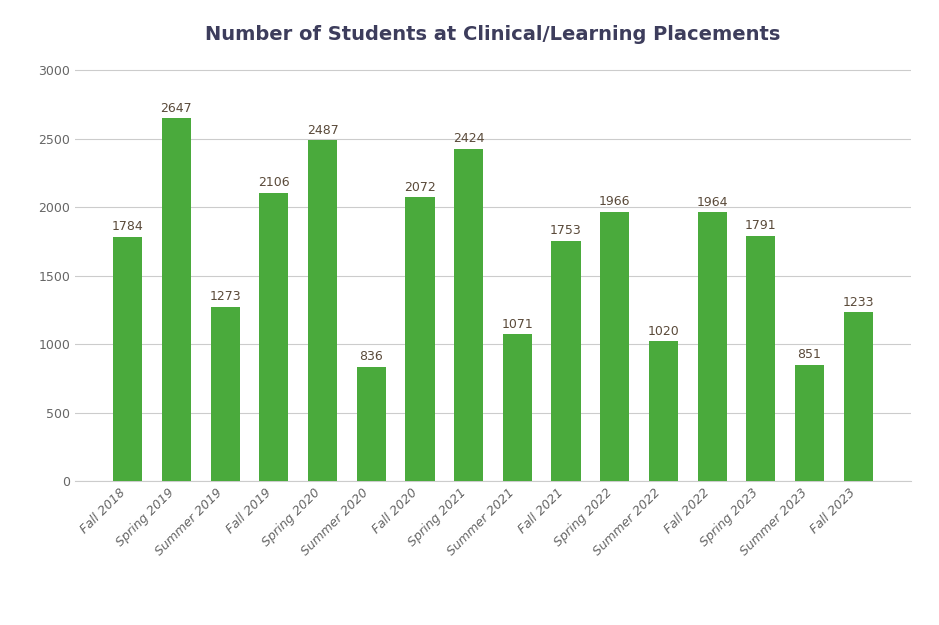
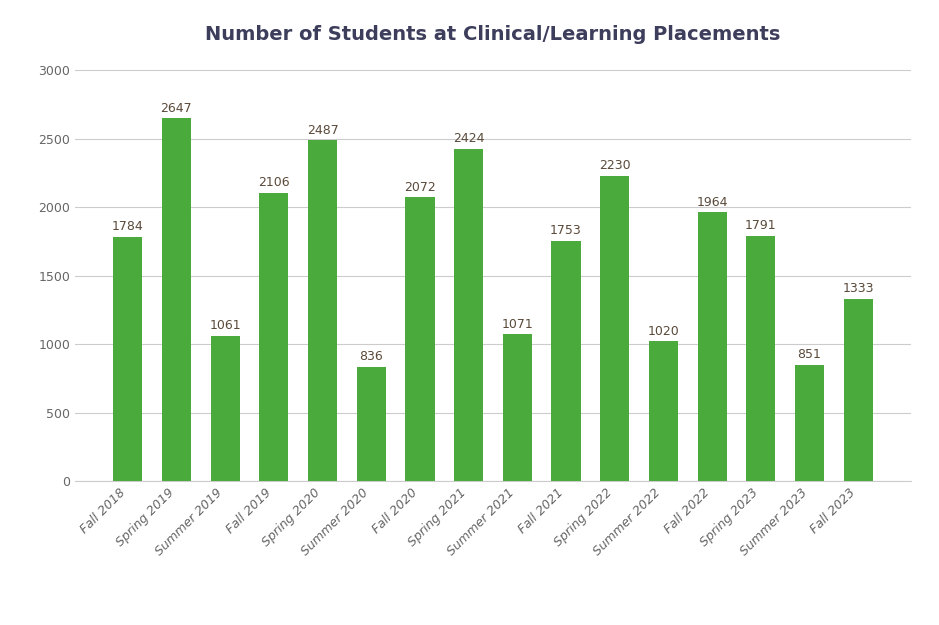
Summer 2019: 1273 -> 1061
Spring 2022: 1966 -> 2230
Fall 2023: 1233 -> 1333
